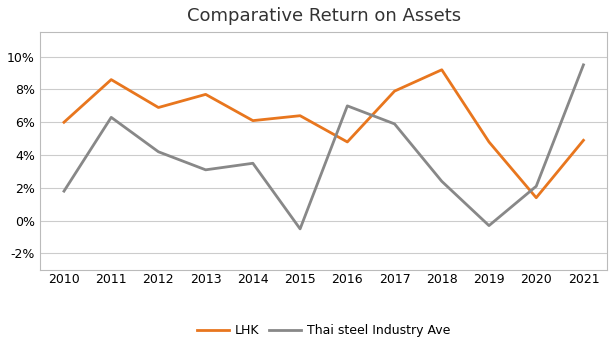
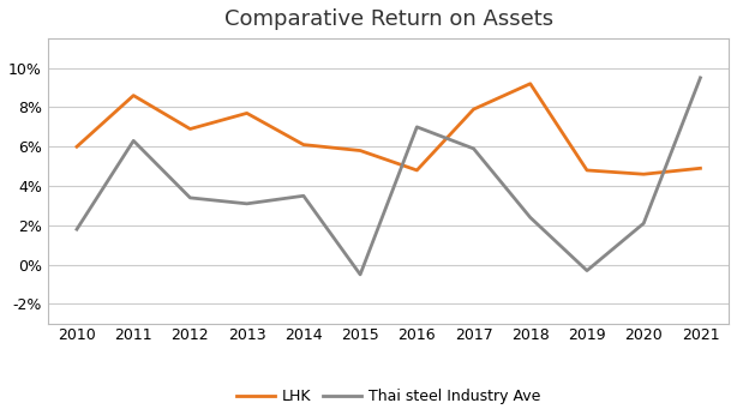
Thai steel Industry Ave/2012: 4.2% -> 3.4%
LHK/2015: 6.4% -> 5.8%
LHK/2020: 1.4% -> 4.6%
